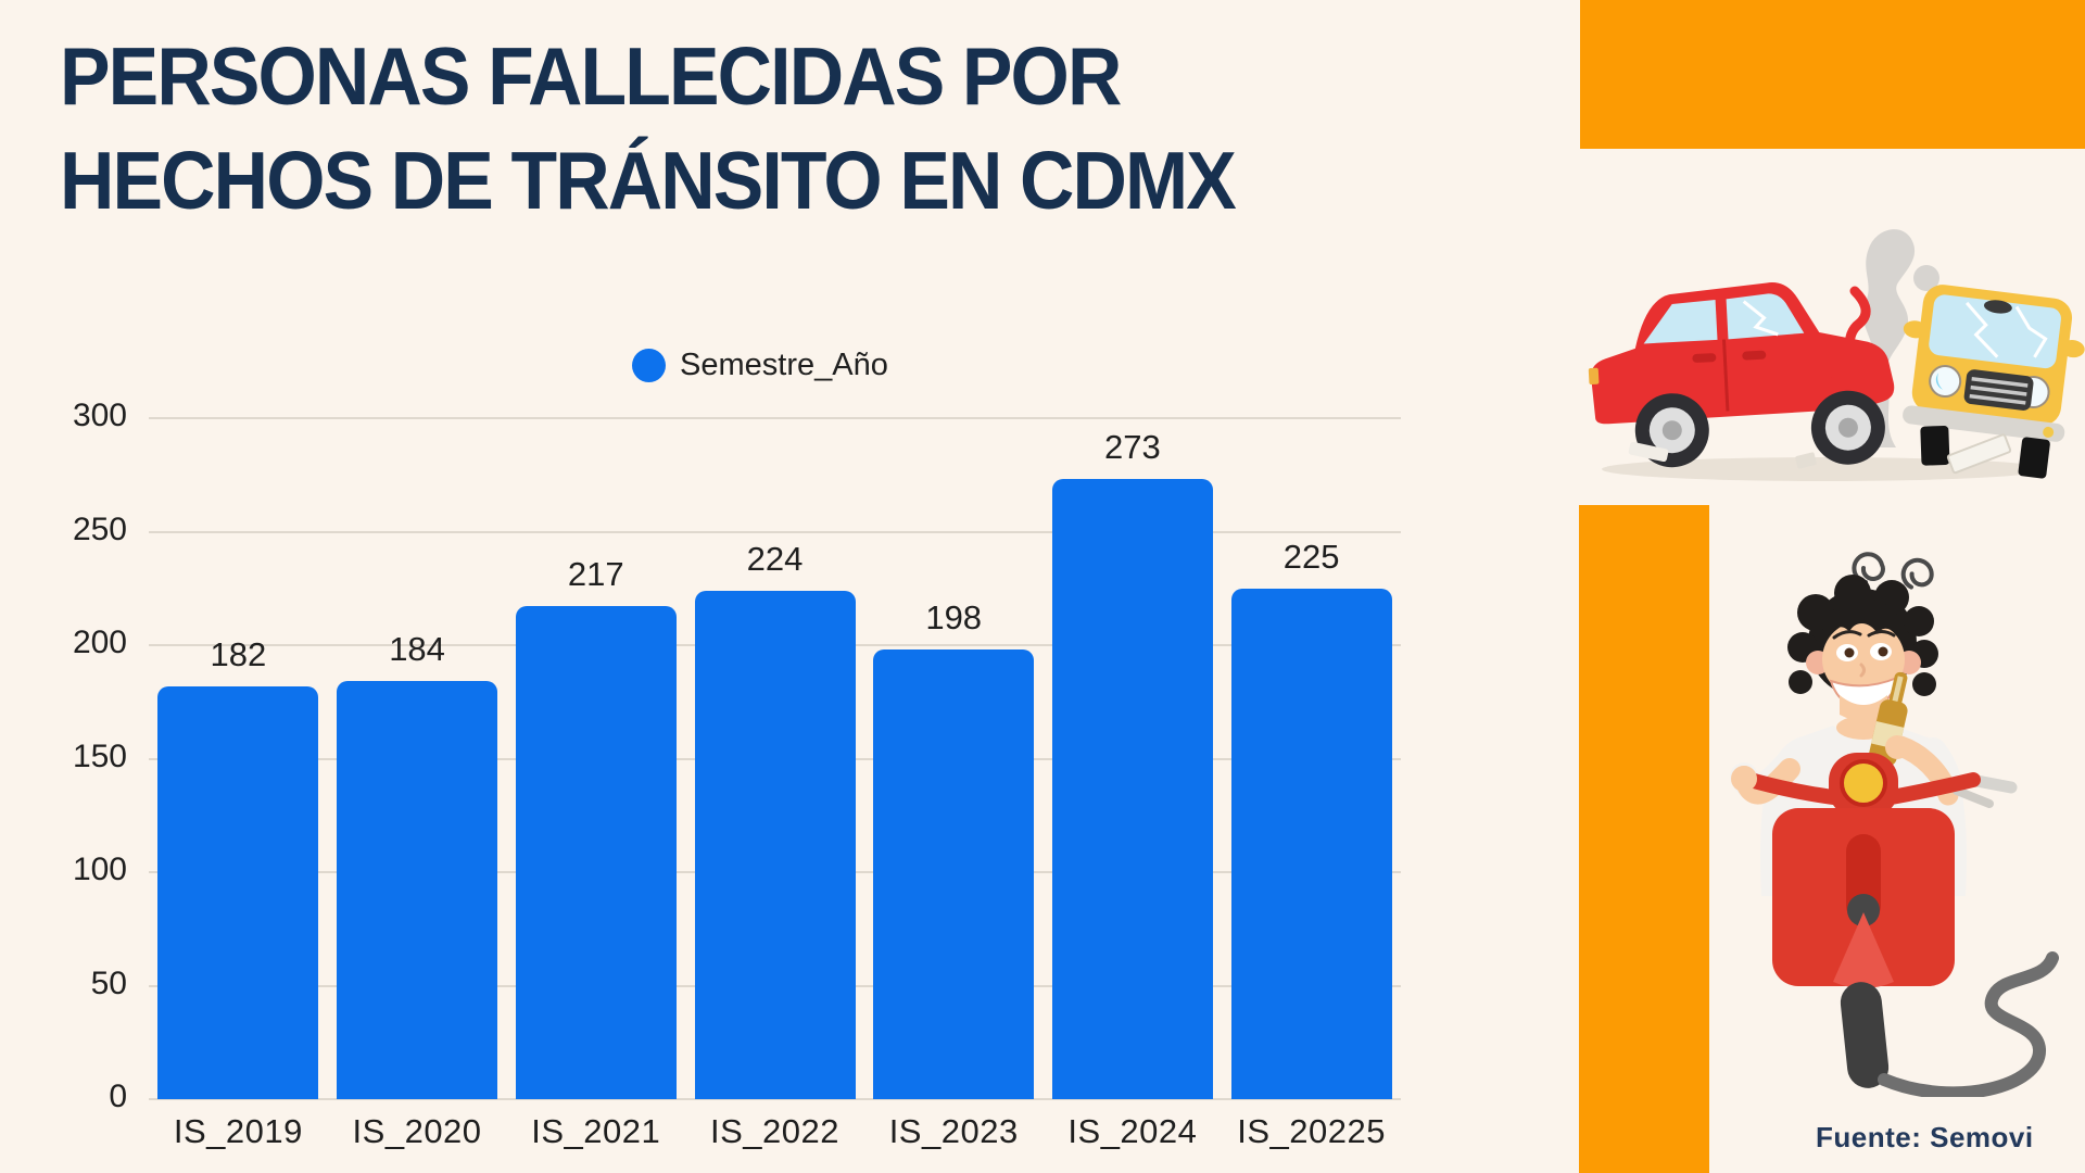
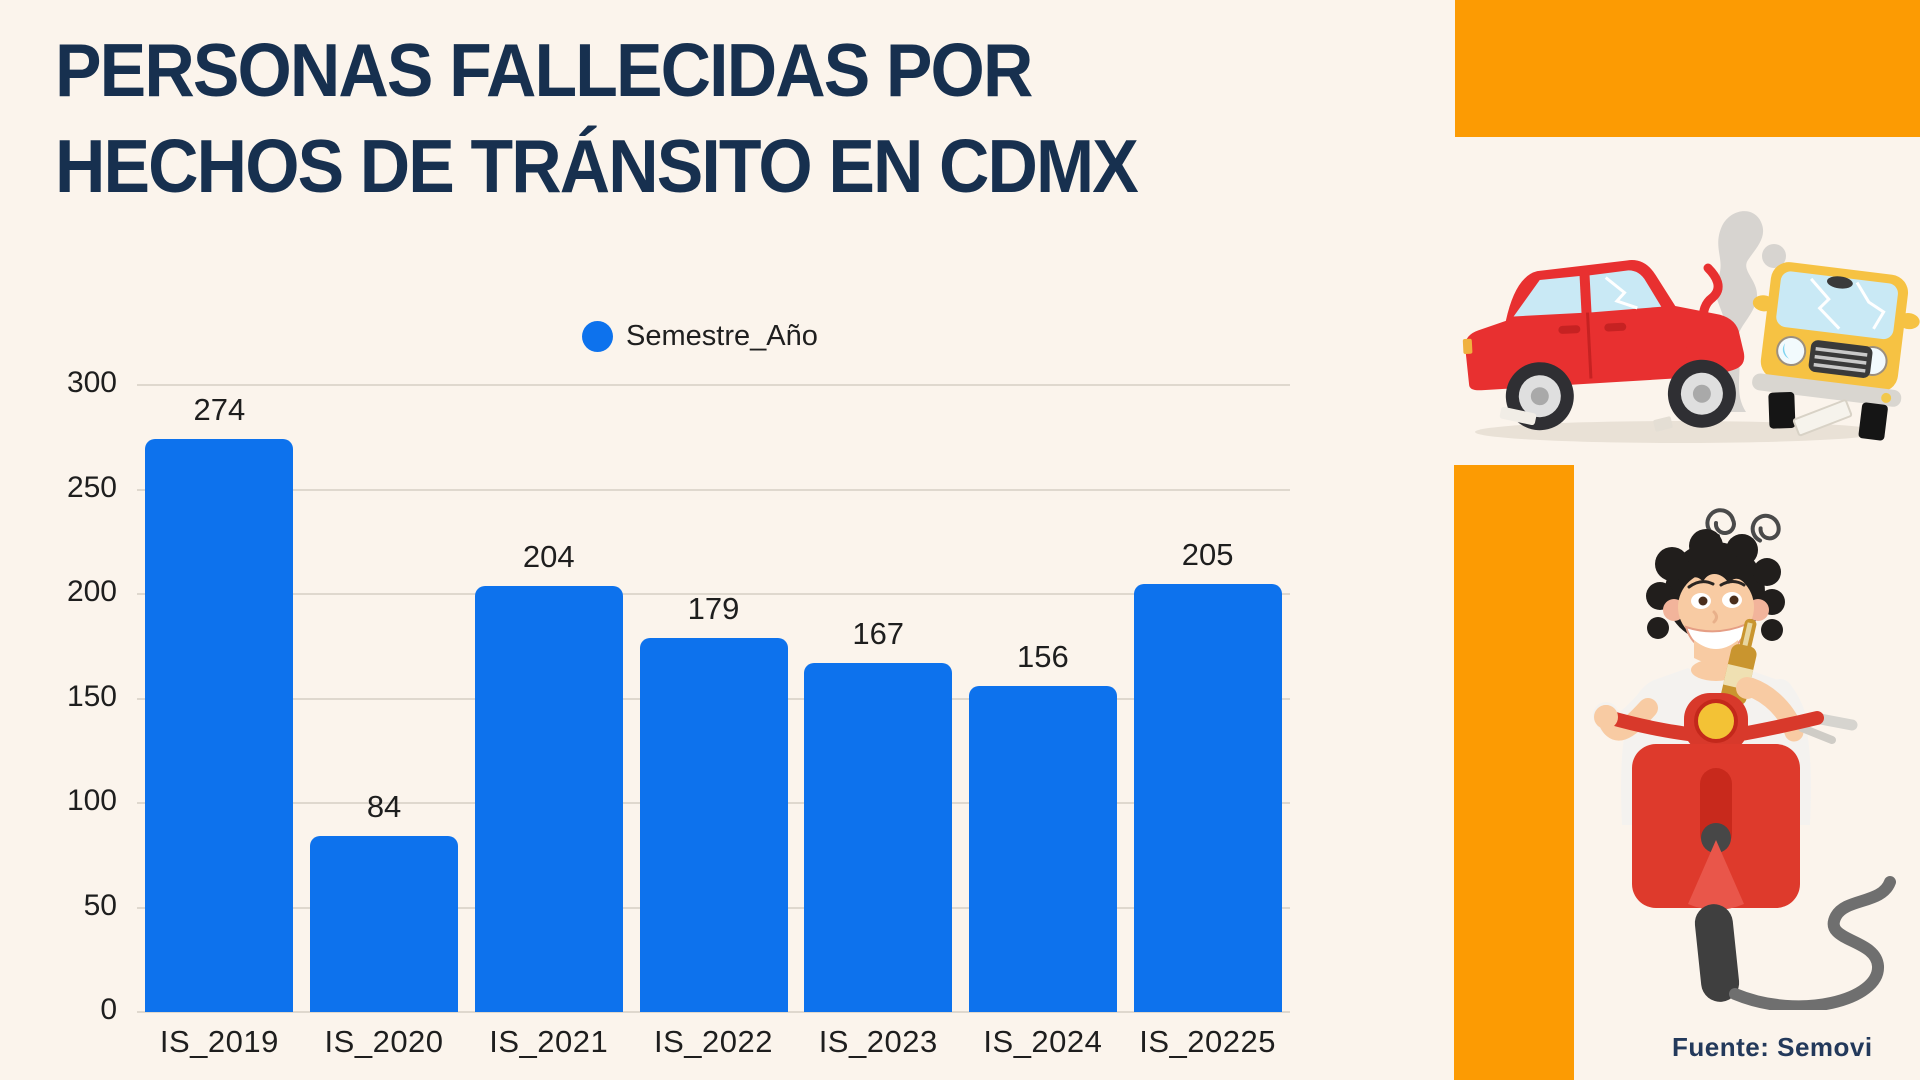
IS_2019: 182 -> 274
IS_2020: 184 -> 84
IS_2021: 217 -> 204
IS_2022: 224 -> 179
IS_2023: 198 -> 167
IS_2024: 273 -> 156
IS_20225: 225 -> 205
